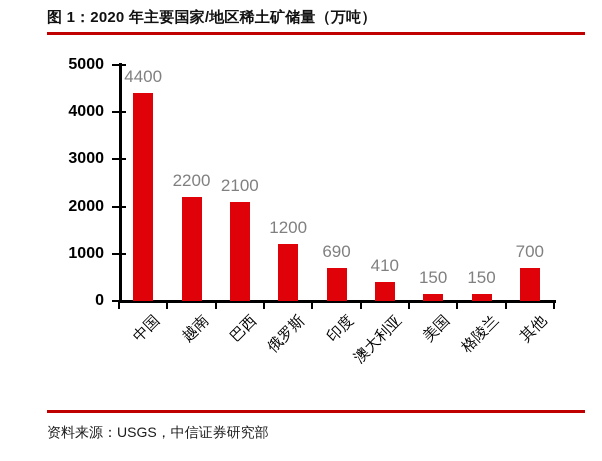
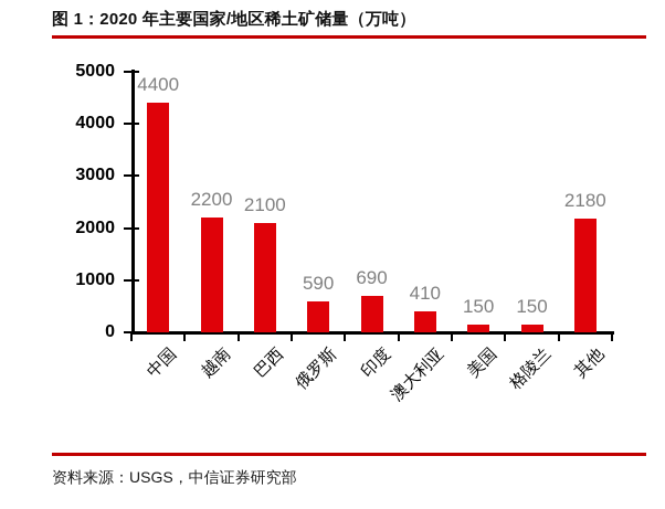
俄罗斯: 1200 -> 590
其他: 700 -> 2180
